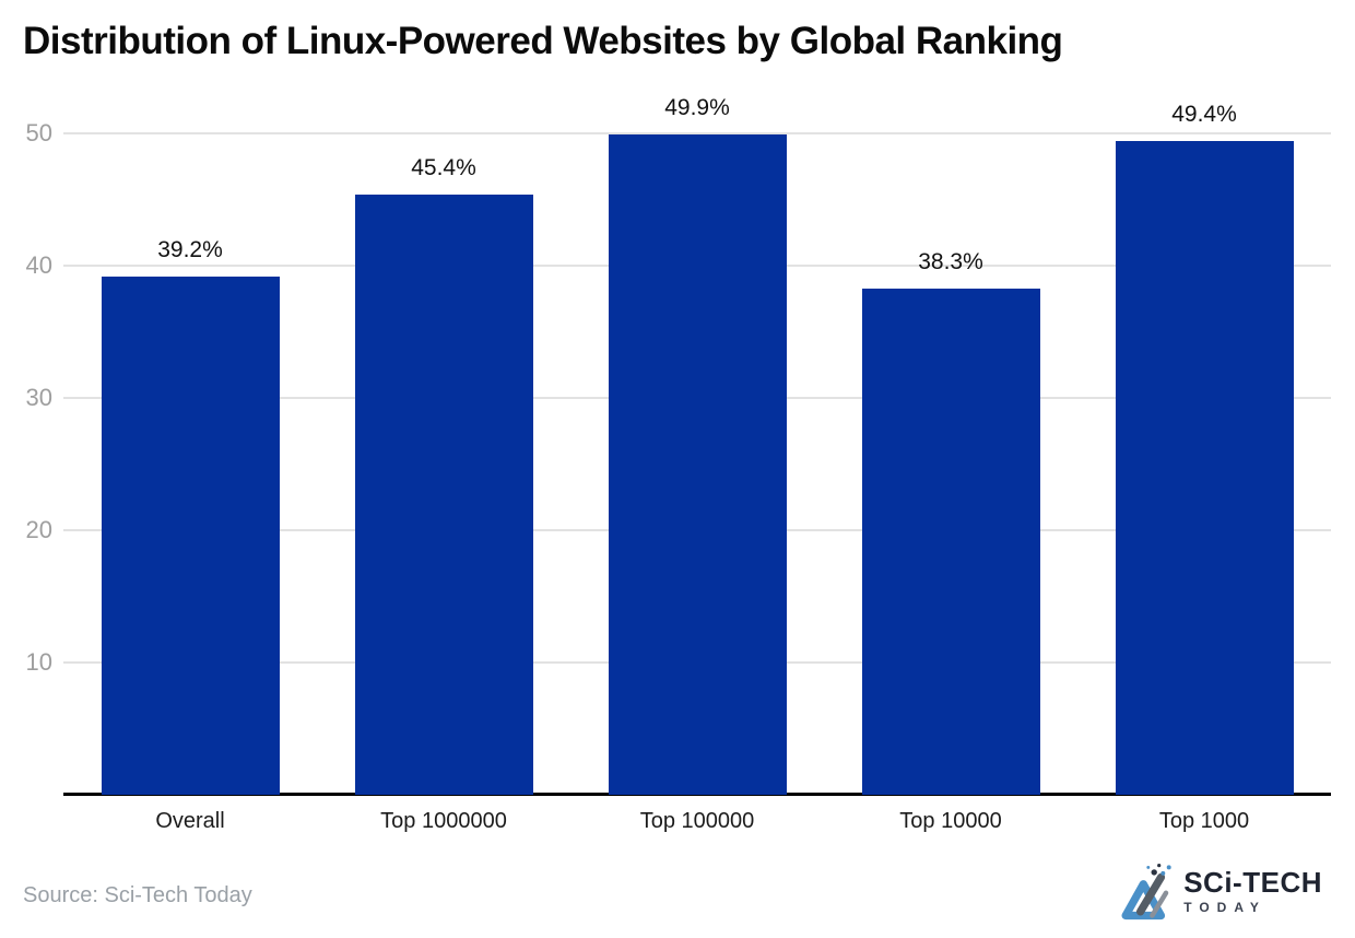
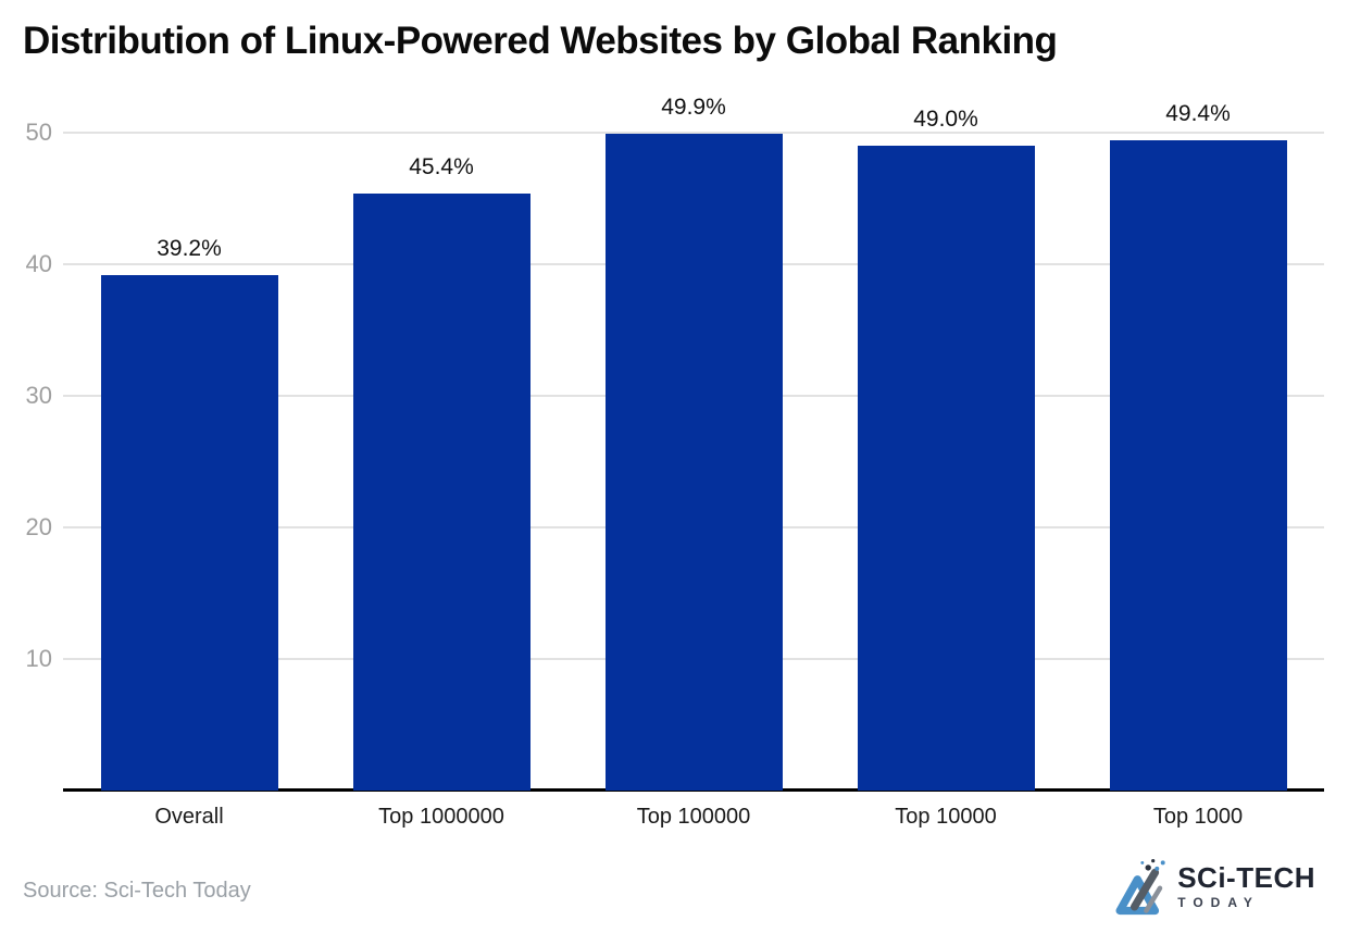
Top 10000: 38.3% -> 49.0%
